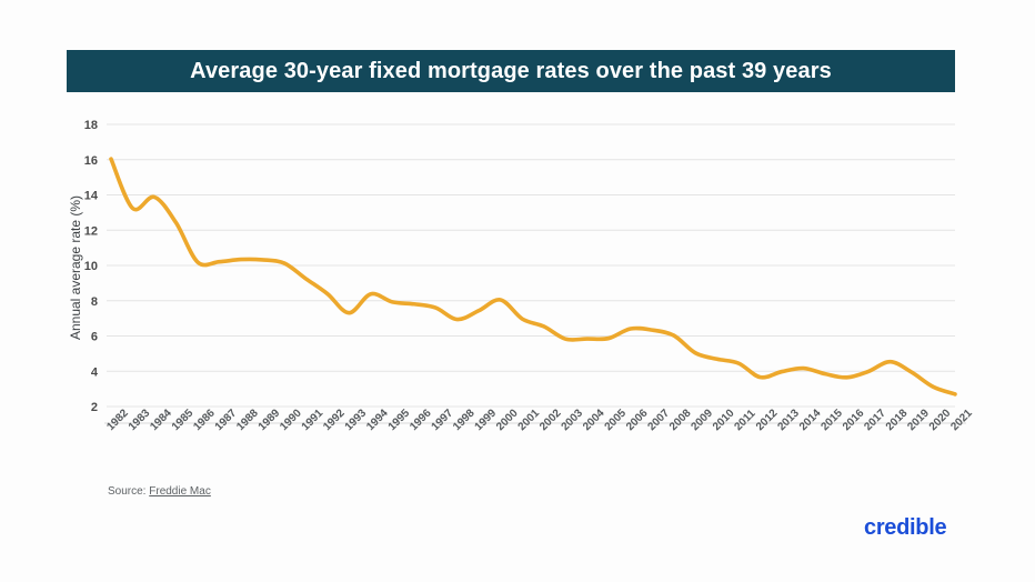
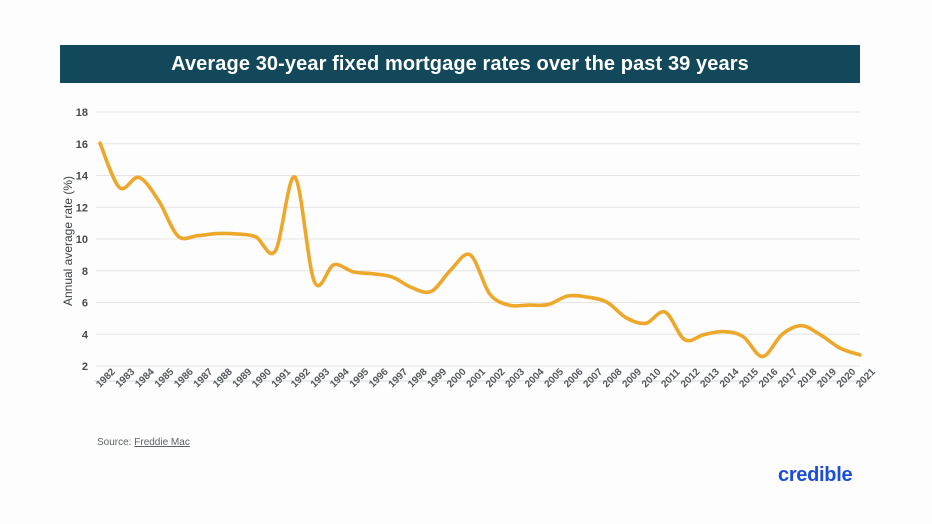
1992: 8.4 -> 13.9
1999: 7.4 -> 6.7
2001: 7.0 -> 9.0
2011: 4.5 -> 5.4
2016: 3.6 -> 2.6
